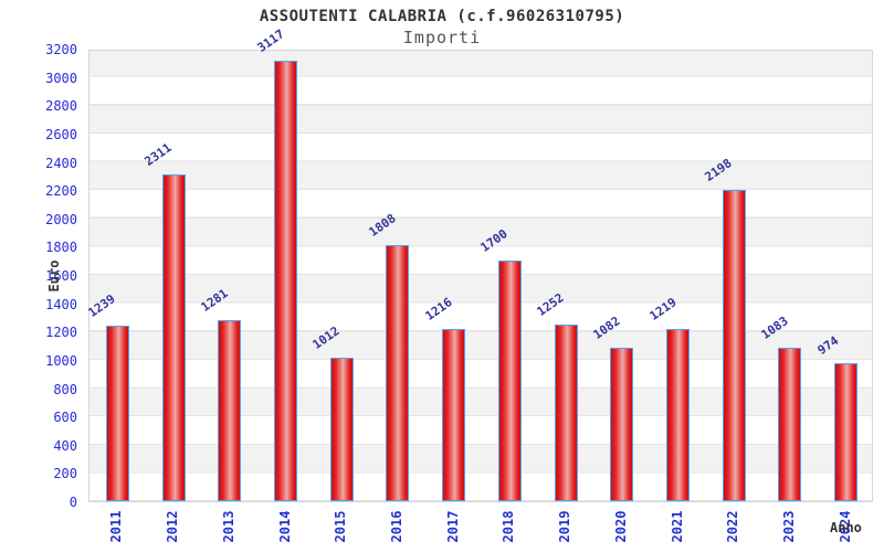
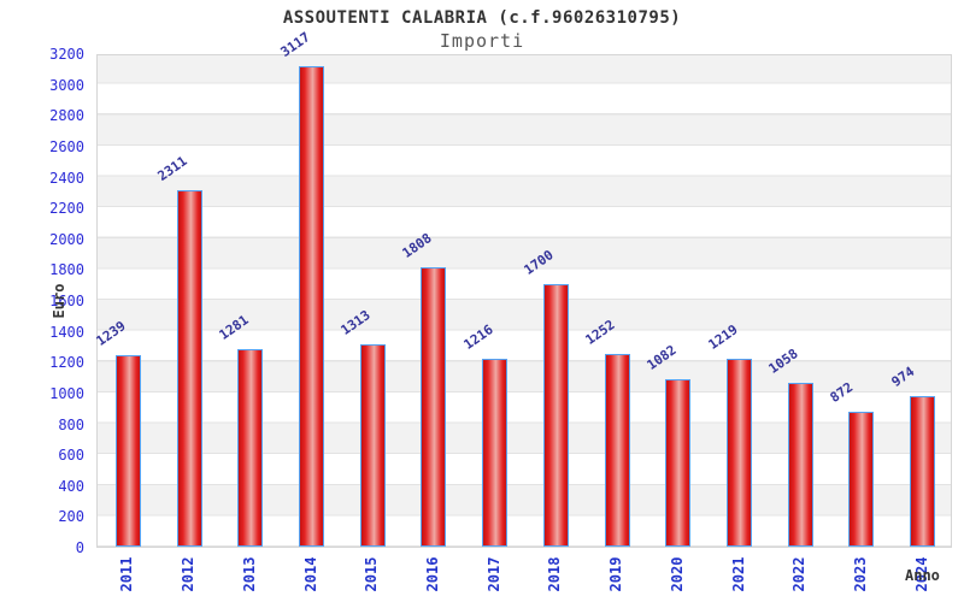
2015: 1012 -> 1313
2022: 2198 -> 1058
2023: 1083 -> 872
